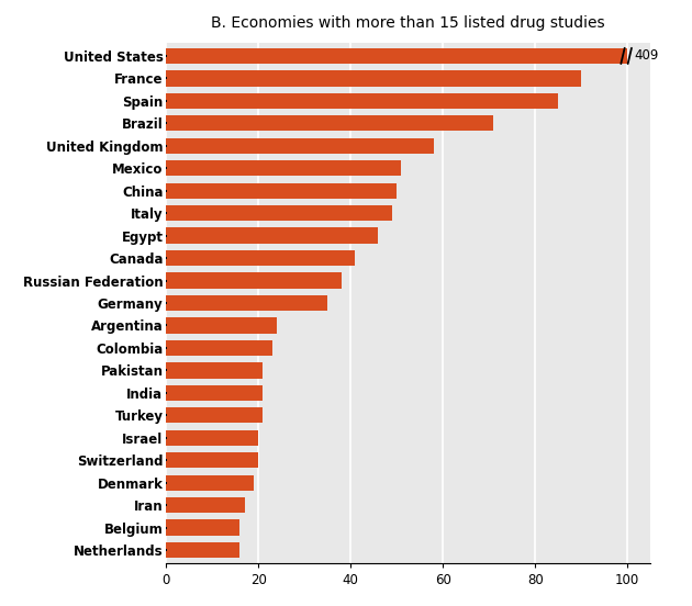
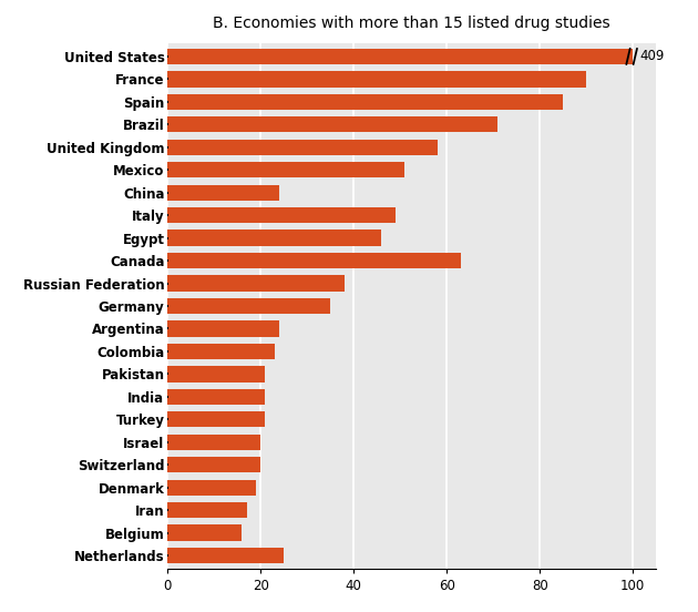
China: 50 -> 24
Canada: 41 -> 63
Netherlands: 16 -> 25
